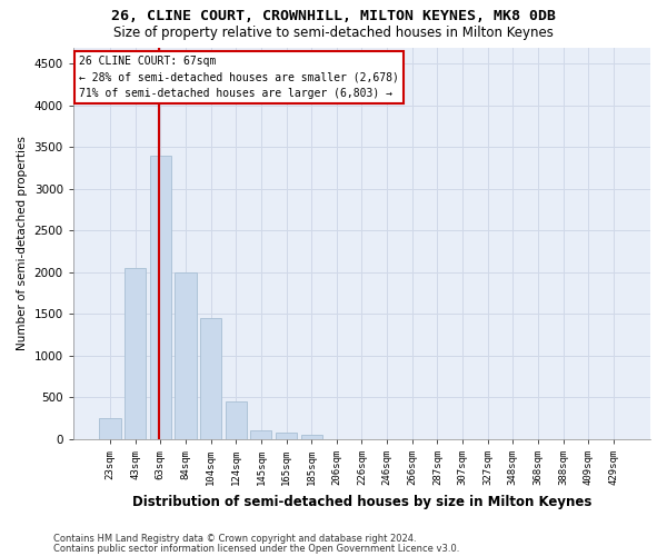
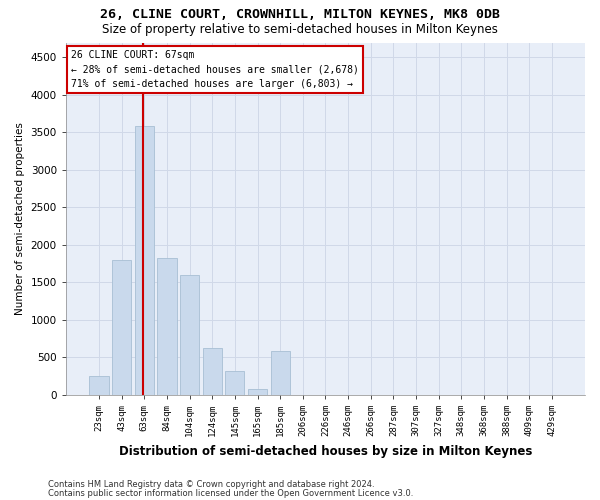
43sqm: 2050 -> 1800
63sqm: 3400 -> 3580
84sqm: 2000 -> 1820
104sqm: 1450 -> 1600
124sqm: 450 -> 620
145sqm: 100 -> 320
185sqm: 50 -> 580
